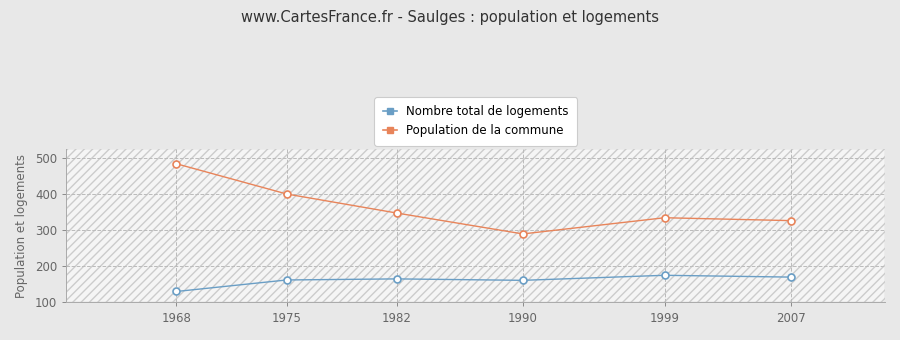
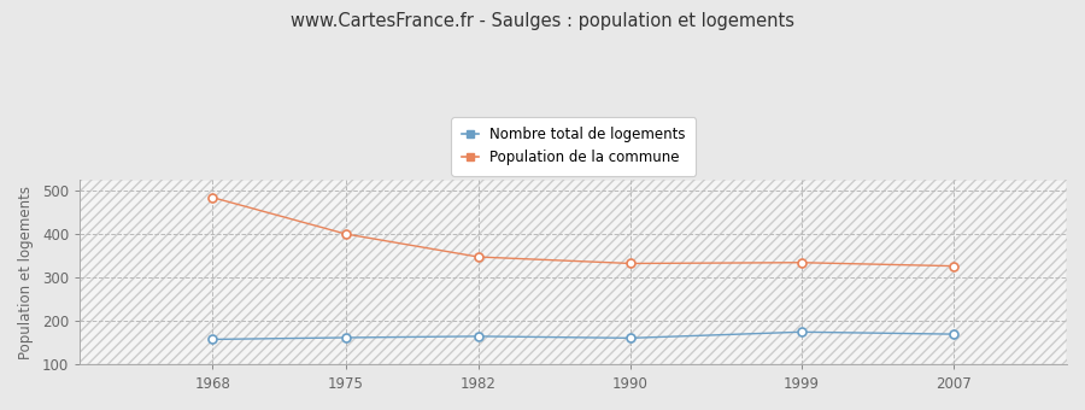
Nombre total de logements/1968: 130 -> 158
Population de la commune/1990: 290 -> 333
